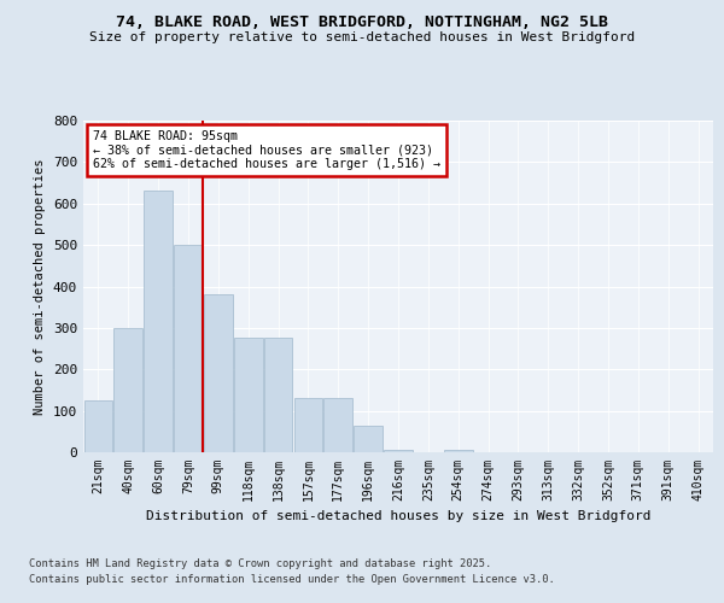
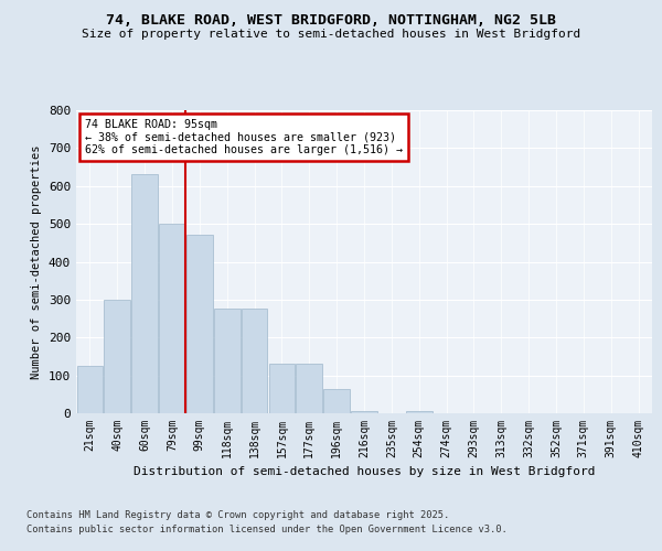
99sqm: 380 -> 470
